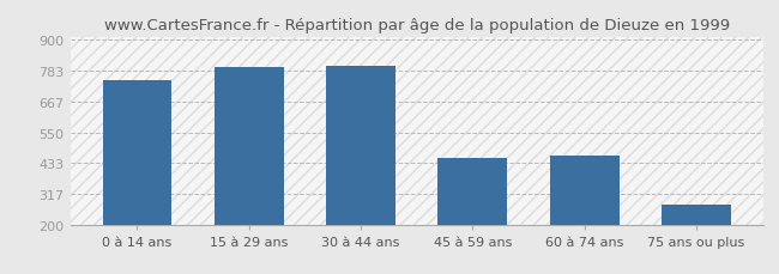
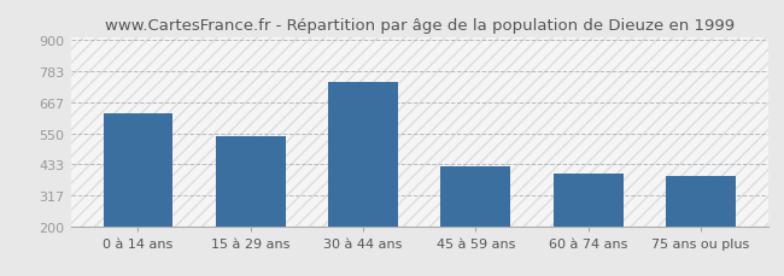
0 à 14 ans: 748 -> 625
15 à 29 ans: 797 -> 540
30 à 44 ans: 800 -> 745
45 à 59 ans: 451 -> 425
60 à 74 ans: 460 -> 400
75 ans ou plus: 277 -> 390
